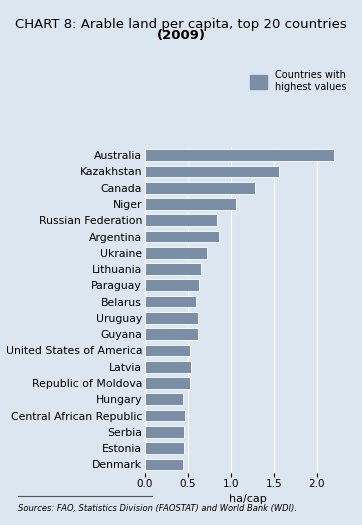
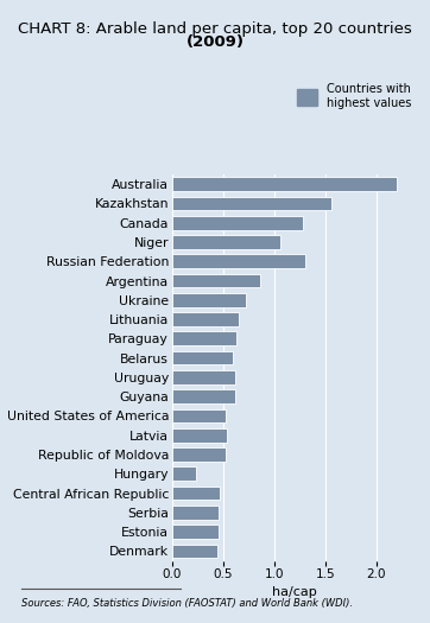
Russian Federation: 0.84 -> 1.30
Hungary: 0.44 -> 0.24
